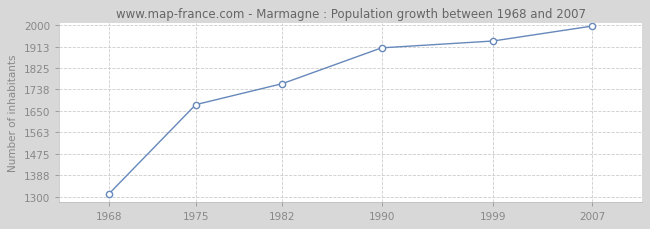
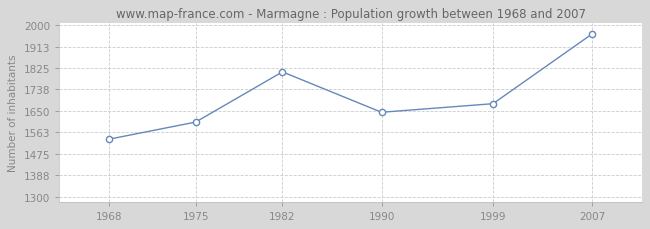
1968: 1312 -> 1535
1975: 1676 -> 1605
1982: 1762 -> 1810
1990: 1908 -> 1645
1999: 1936 -> 1680
2007: 1997 -> 1965
